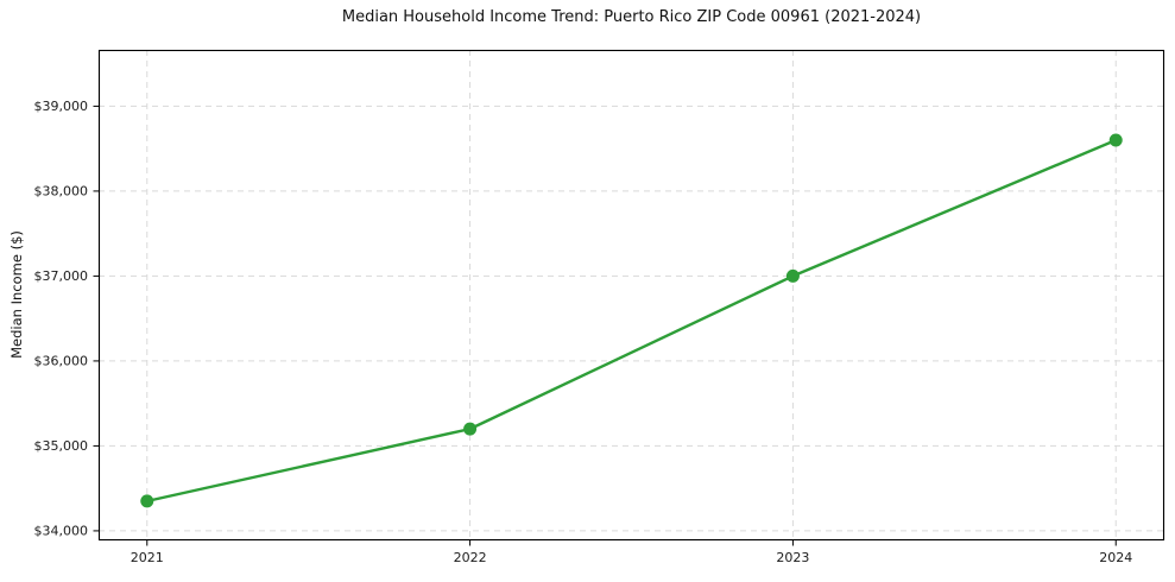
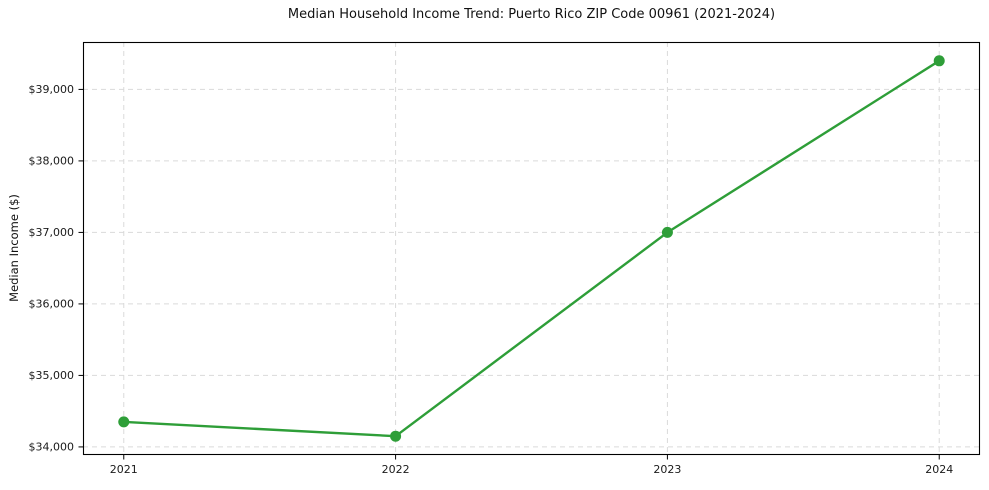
2022: $35200 -> $34200
2024: $38600 -> $39400
